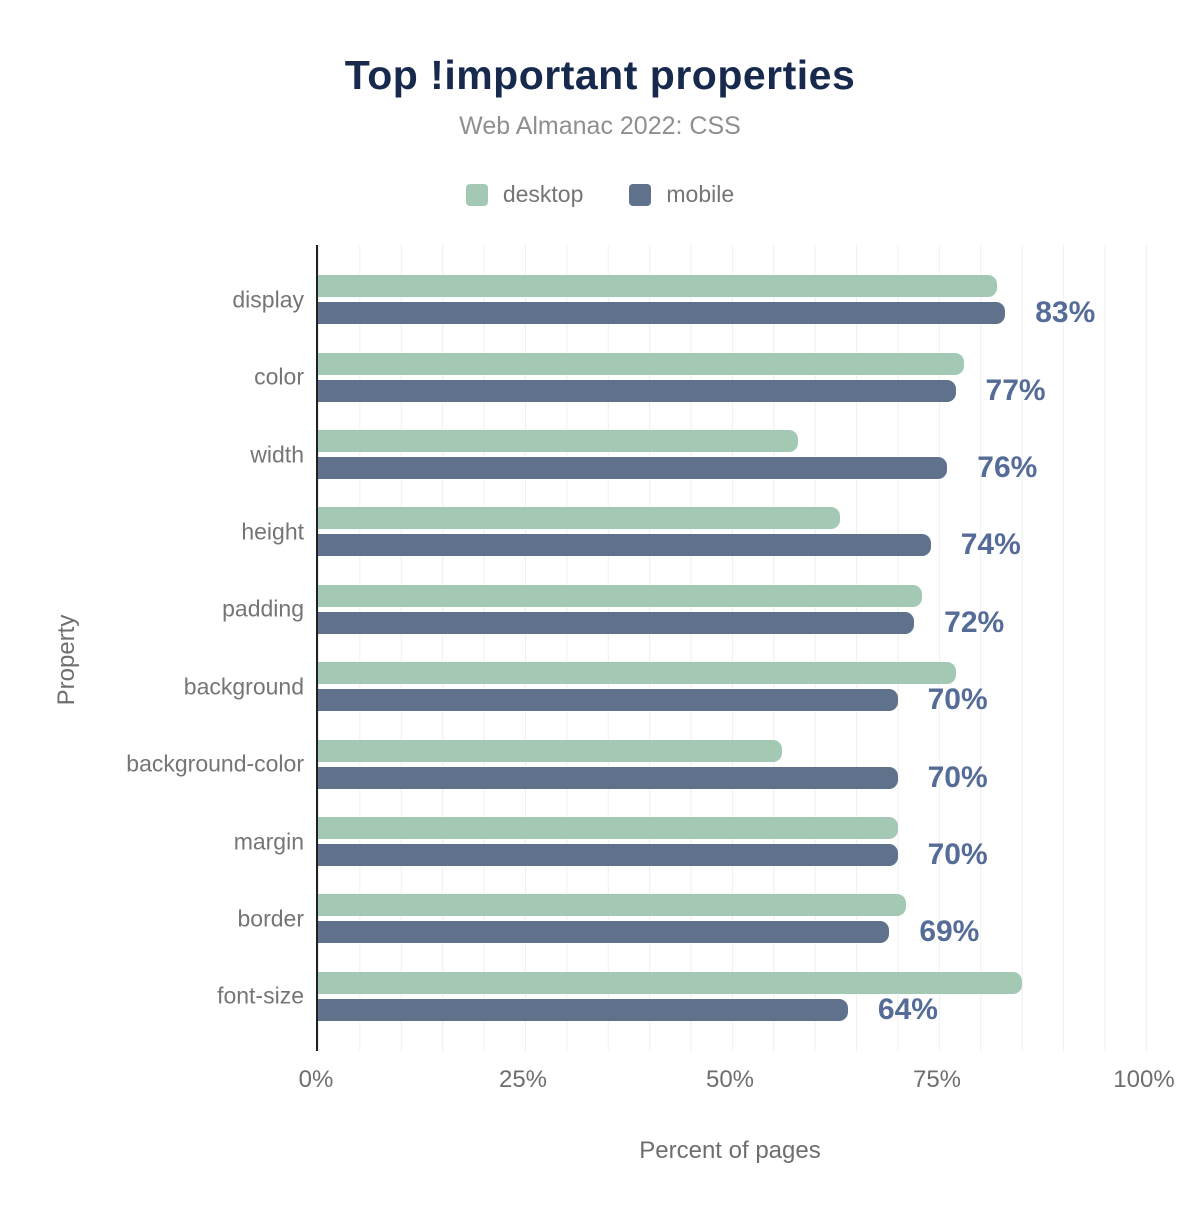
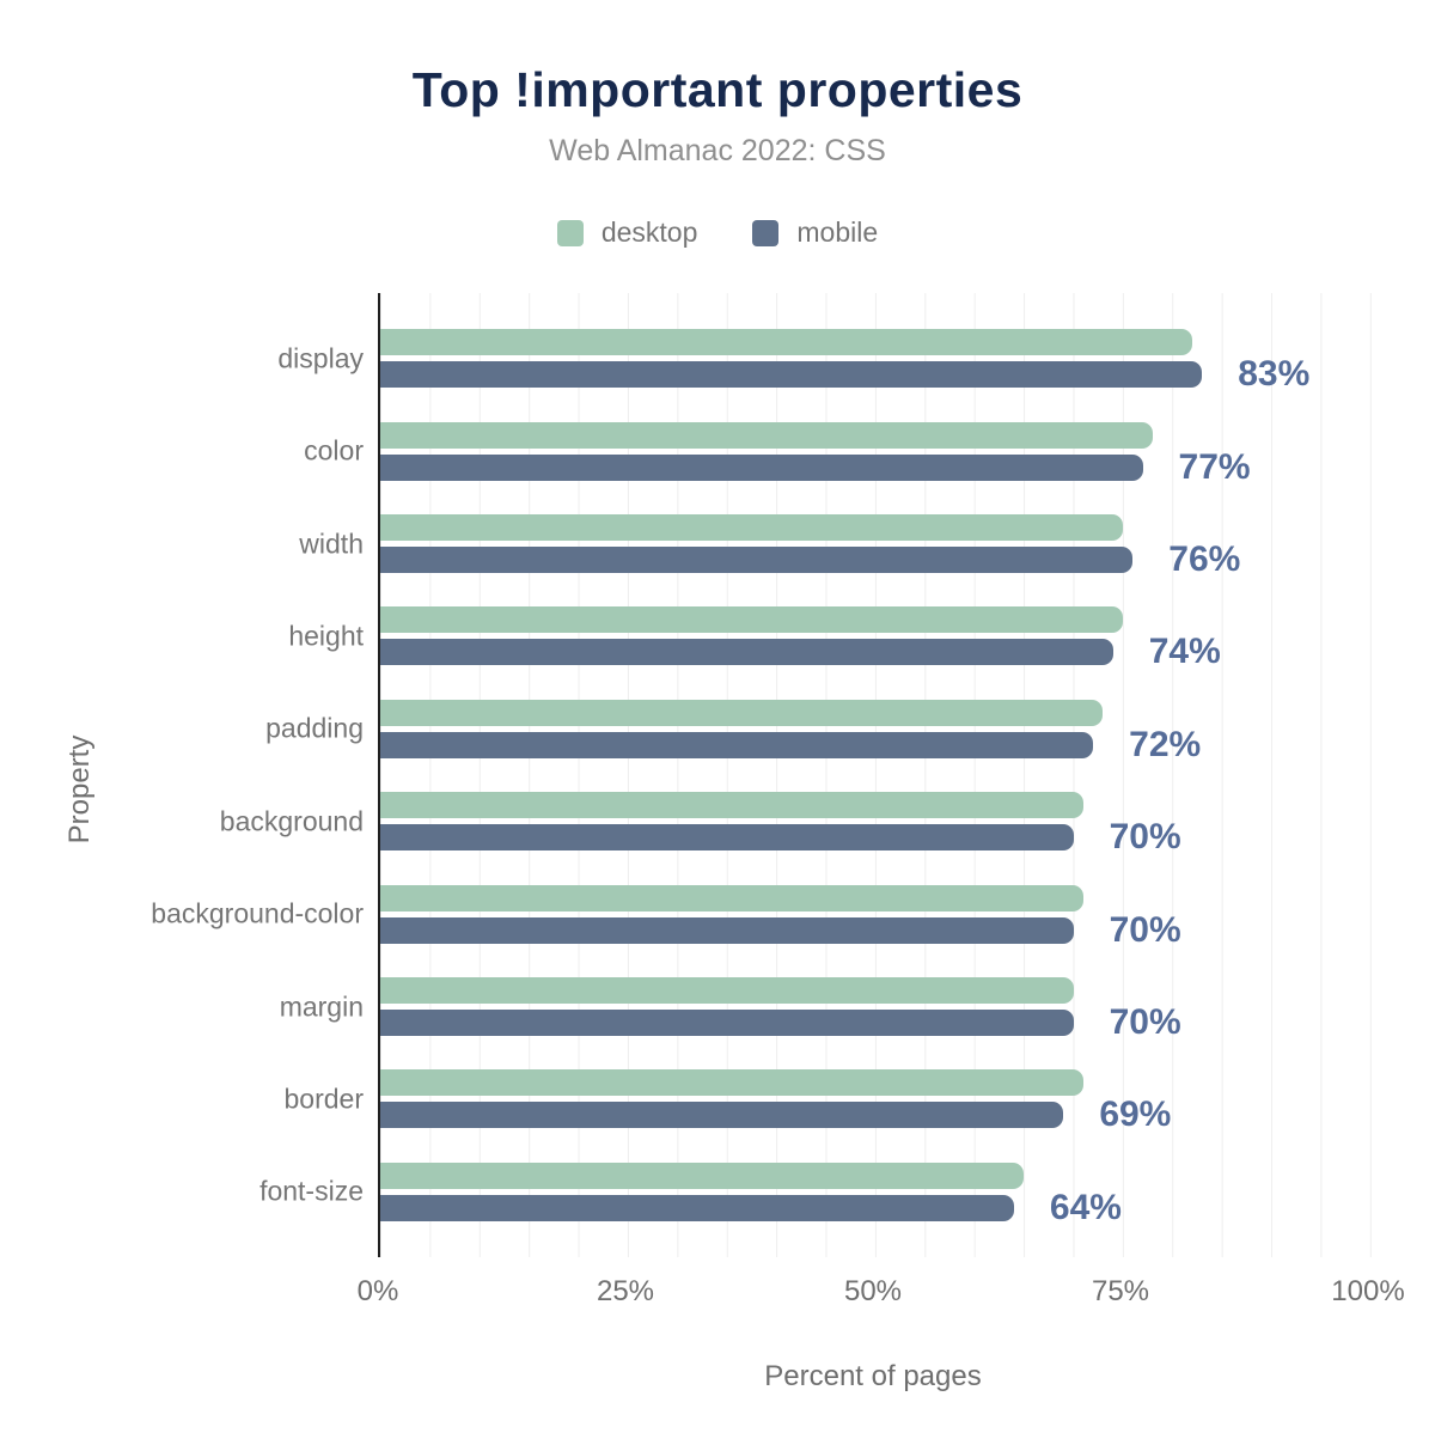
desktop/width: 58% -> 75%
desktop/height: 63% -> 75%
desktop/background: 77% -> 71%
desktop/background-color: 56% -> 71%
desktop/font-size: 85% -> 65%
